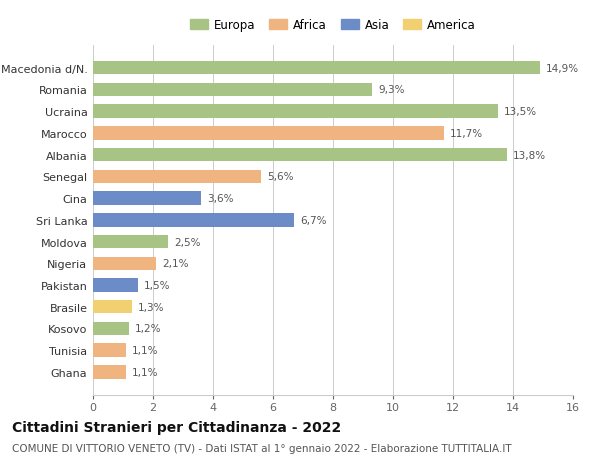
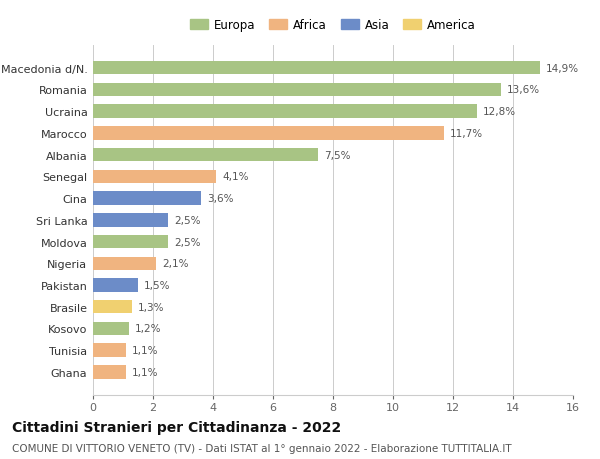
Romania: 9,3% -> 13,6%
Ucraina: 13,5% -> 12,8%
Albania: 13,8% -> 7,5%
Senegal: 5,6% -> 4,1%
Sri Lanka: 6,7% -> 2,5%
